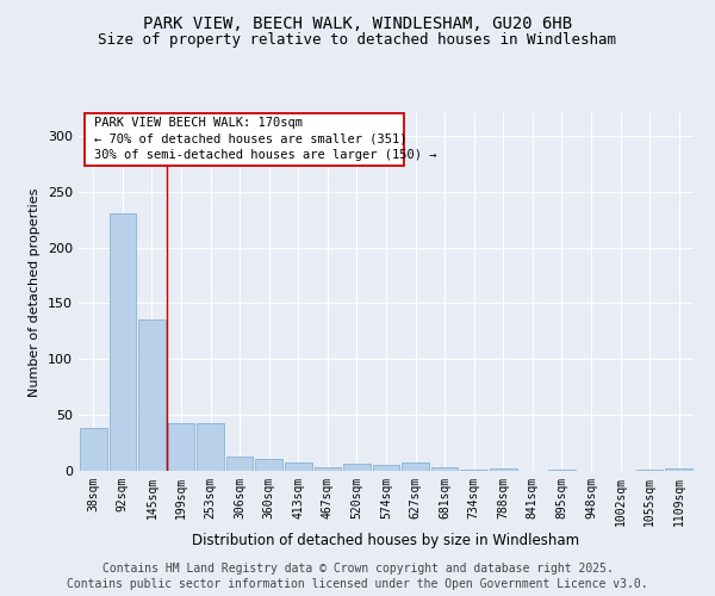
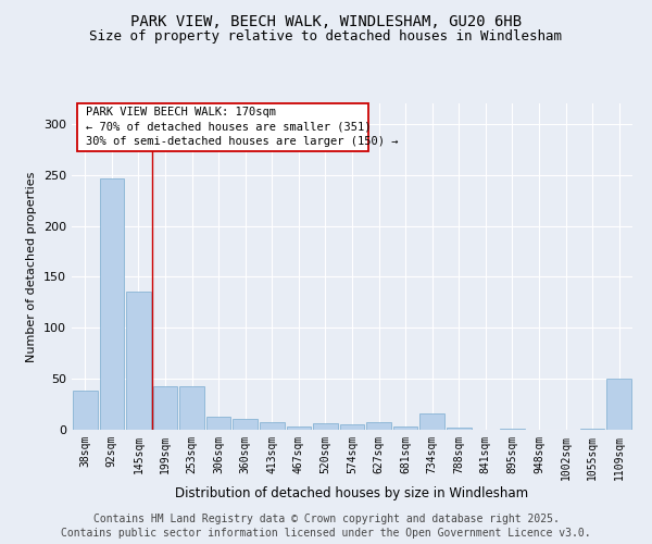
92sqm: 230 -> 246
734sqm: 1 -> 16
1109sqm: 2 -> 50
